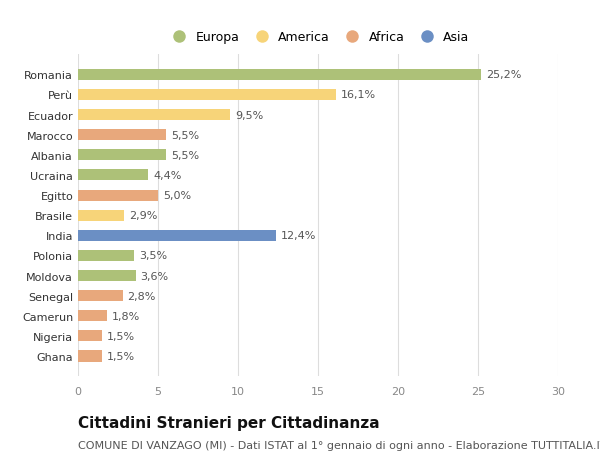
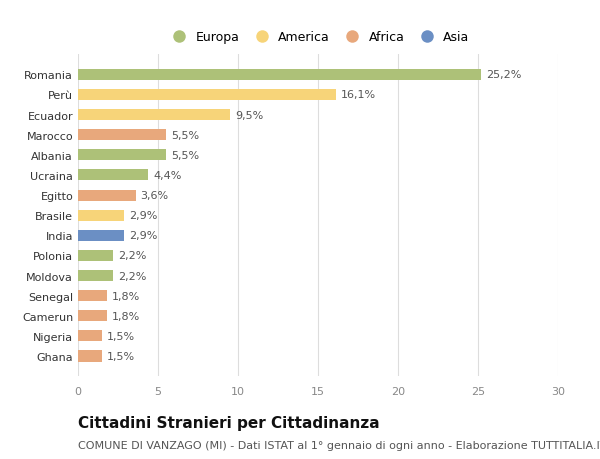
Egitto: 5,0% -> 3,6%
India: 12,4% -> 2,9%
Polonia: 3,5% -> 2,2%
Moldova: 3,6% -> 2,2%
Senegal: 2,8% -> 1,8%
